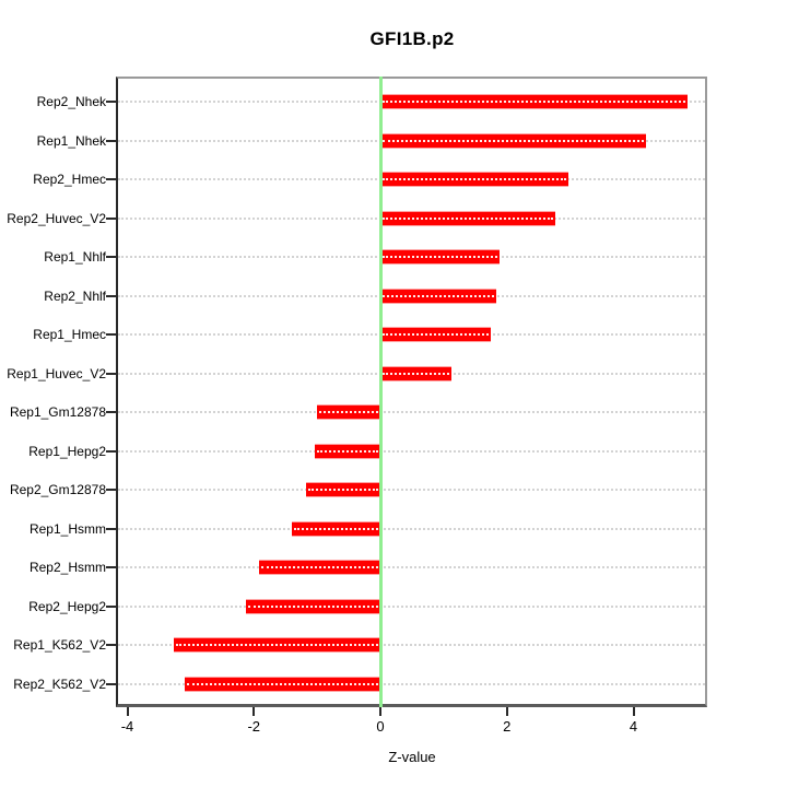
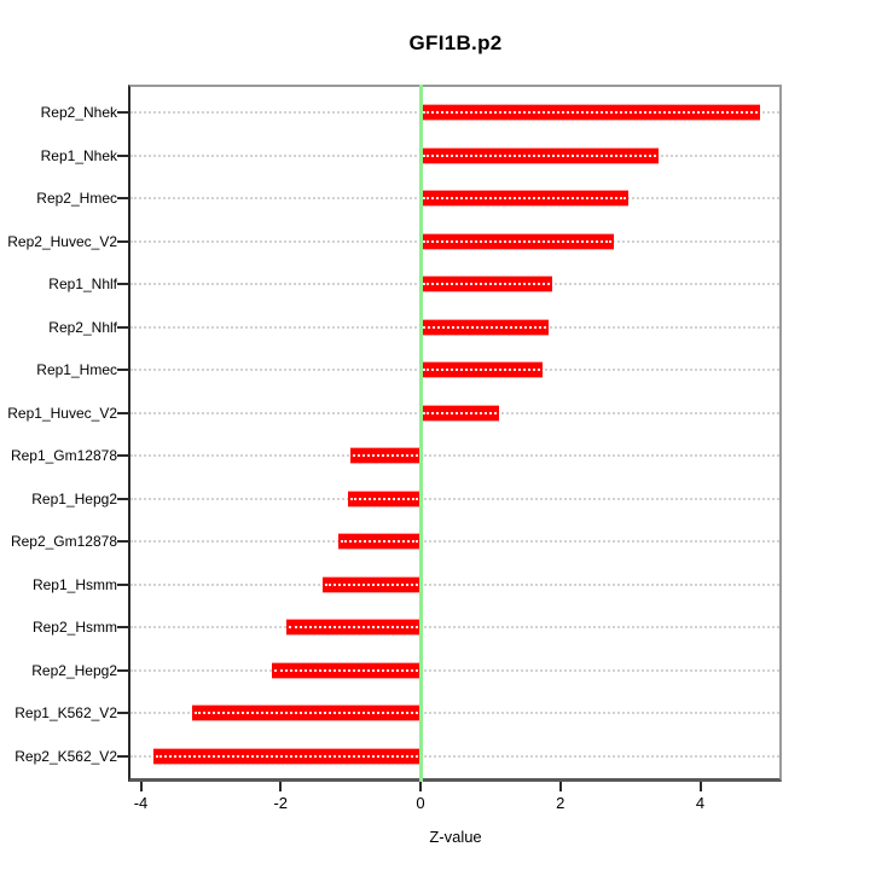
Rep1_Nhek: 4.2 -> 3.4
Rep2_K562_V2: -3.1 -> -3.8
